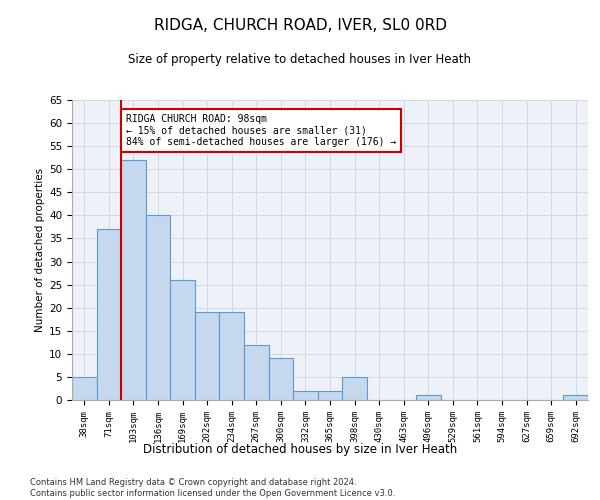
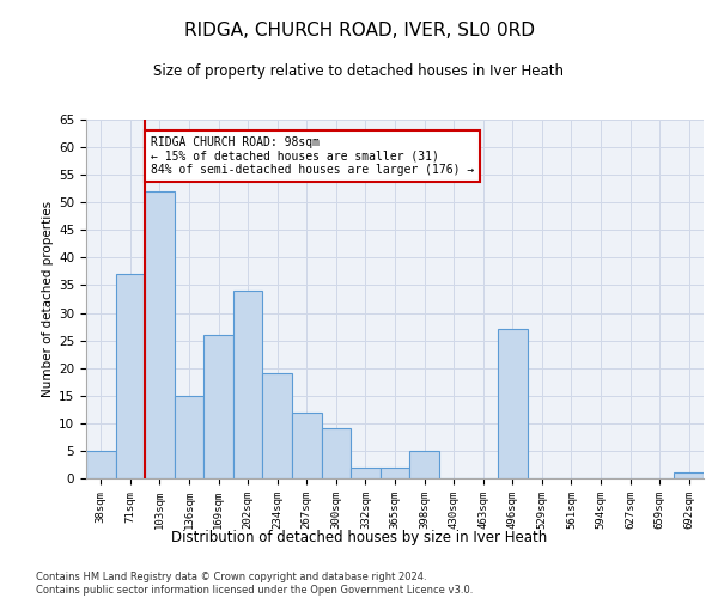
136sqm: 40 -> 15
202sqm: 19 -> 34
496sqm: 1 -> 27
